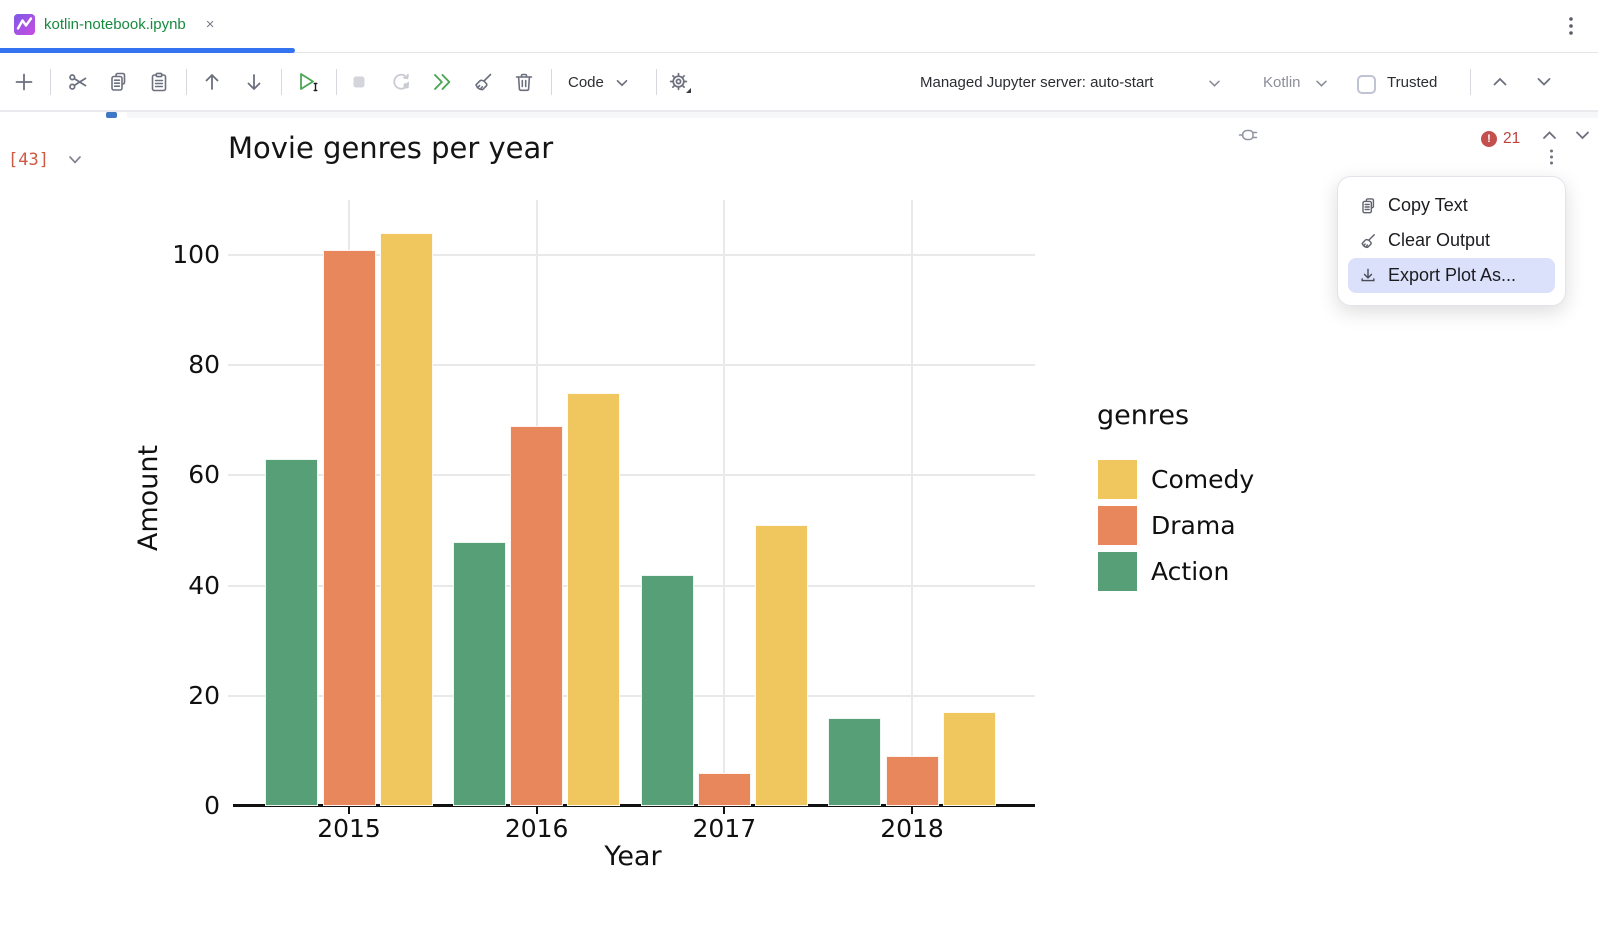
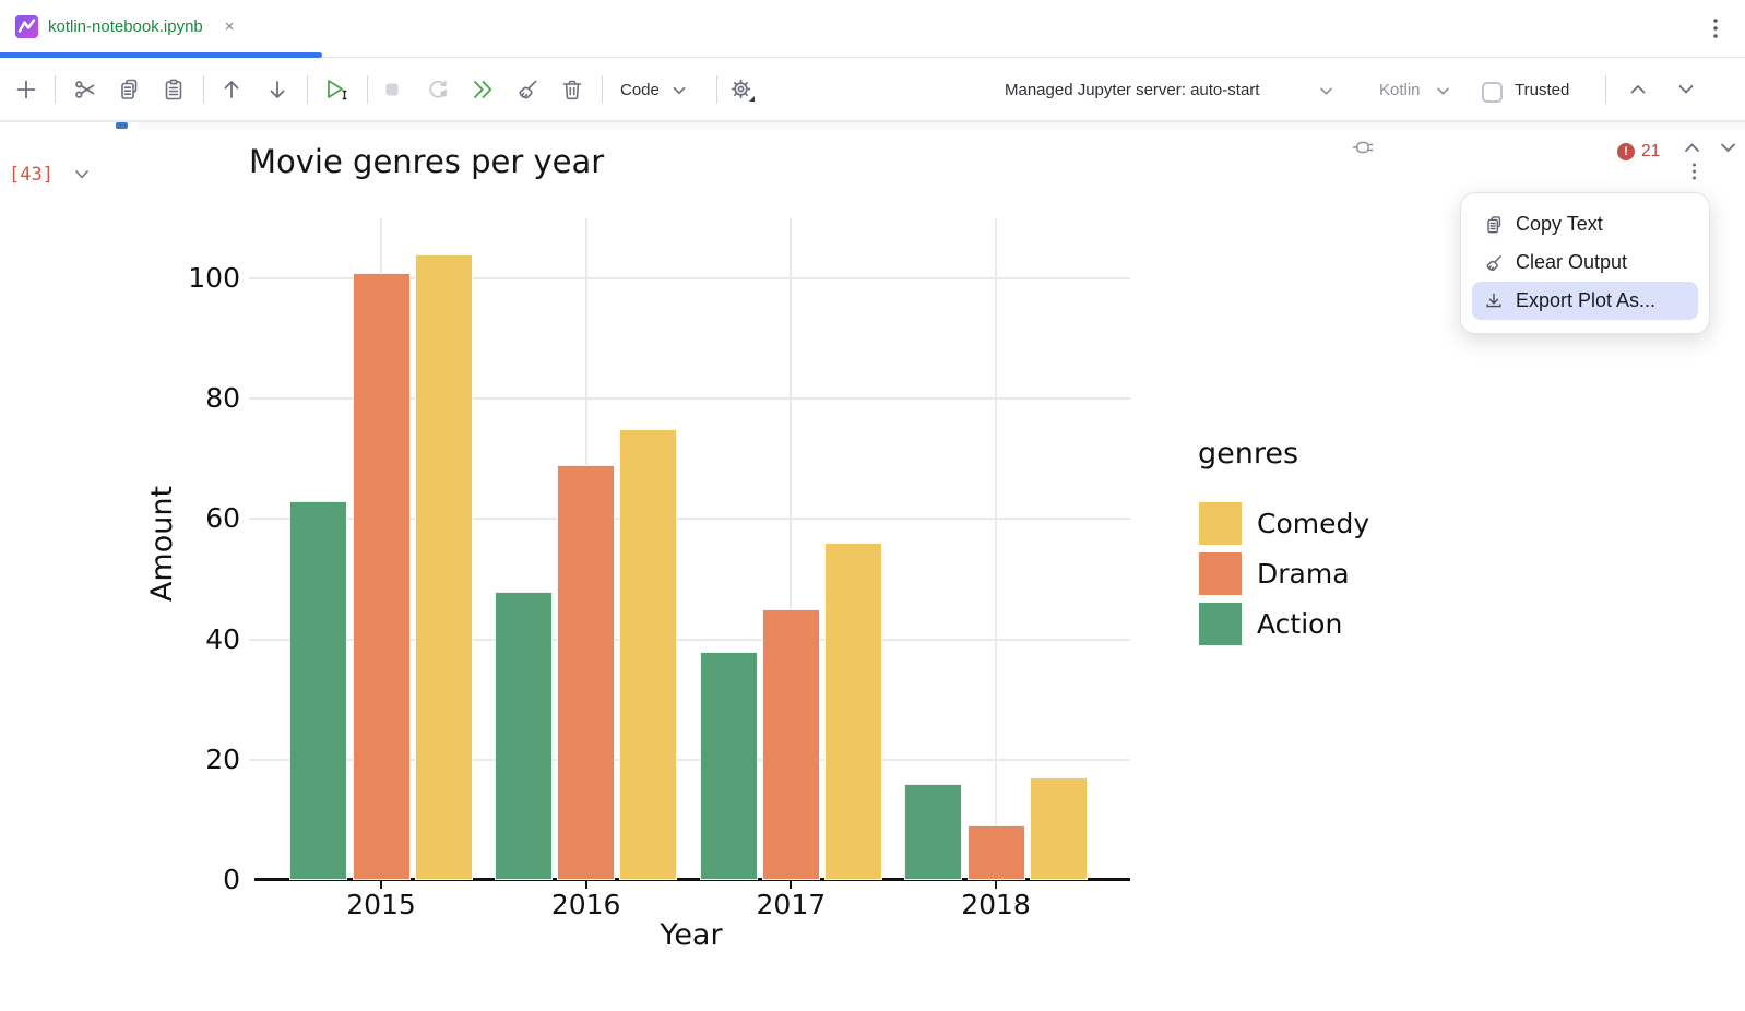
Action/2017: 42 -> 38
Drama/2017: 6 -> 45
Comedy/2017: 51 -> 56
